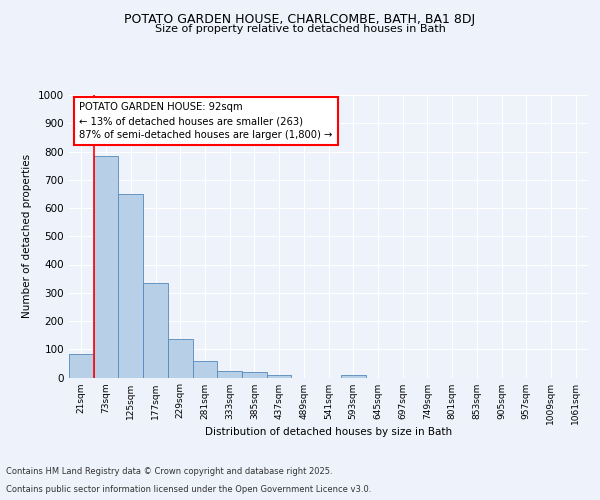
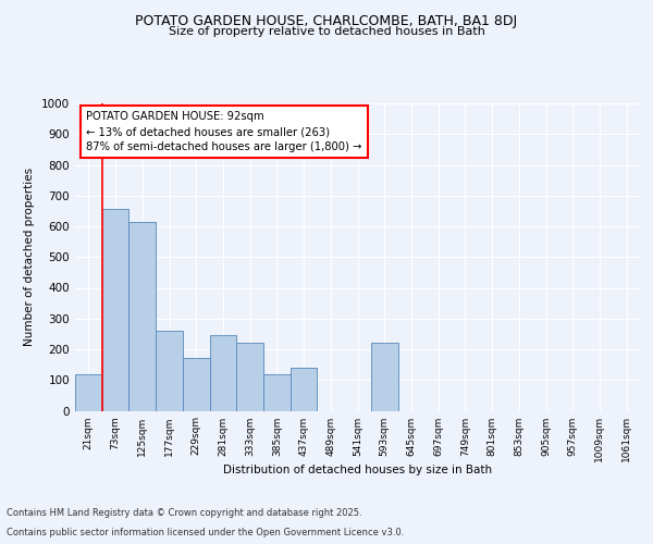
21sqm: 83 -> 120
73sqm: 783 -> 655
125sqm: 648 -> 615
177sqm: 335 -> 260
229sqm: 135 -> 170
281sqm: 60 -> 245
333sqm: 22 -> 220
385sqm: 18 -> 120
437sqm: 10 -> 140
593sqm: 10 -> 220
